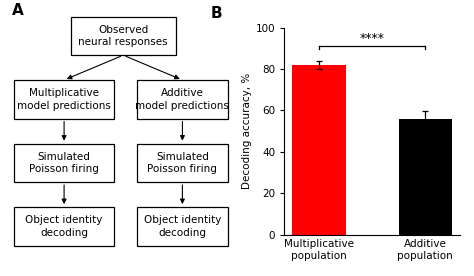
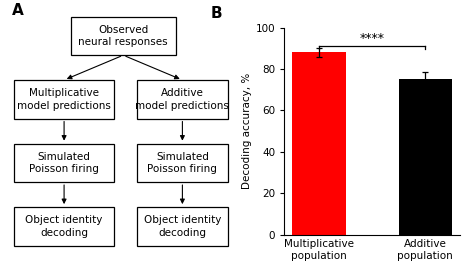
Multiplicative population: 82 -> 88
Additive population: 56 -> 75
